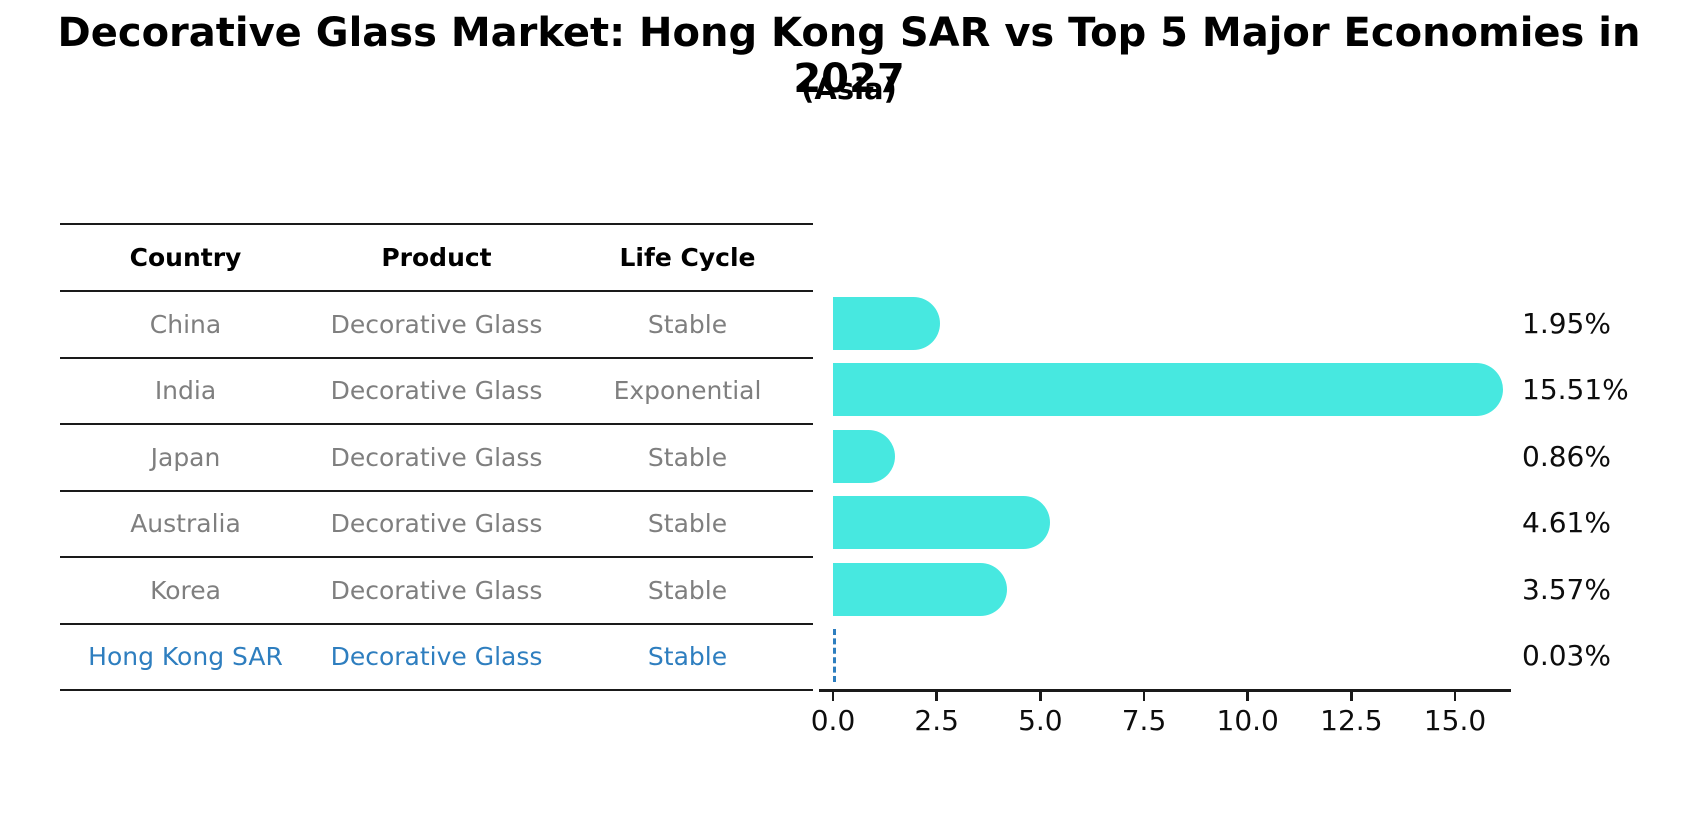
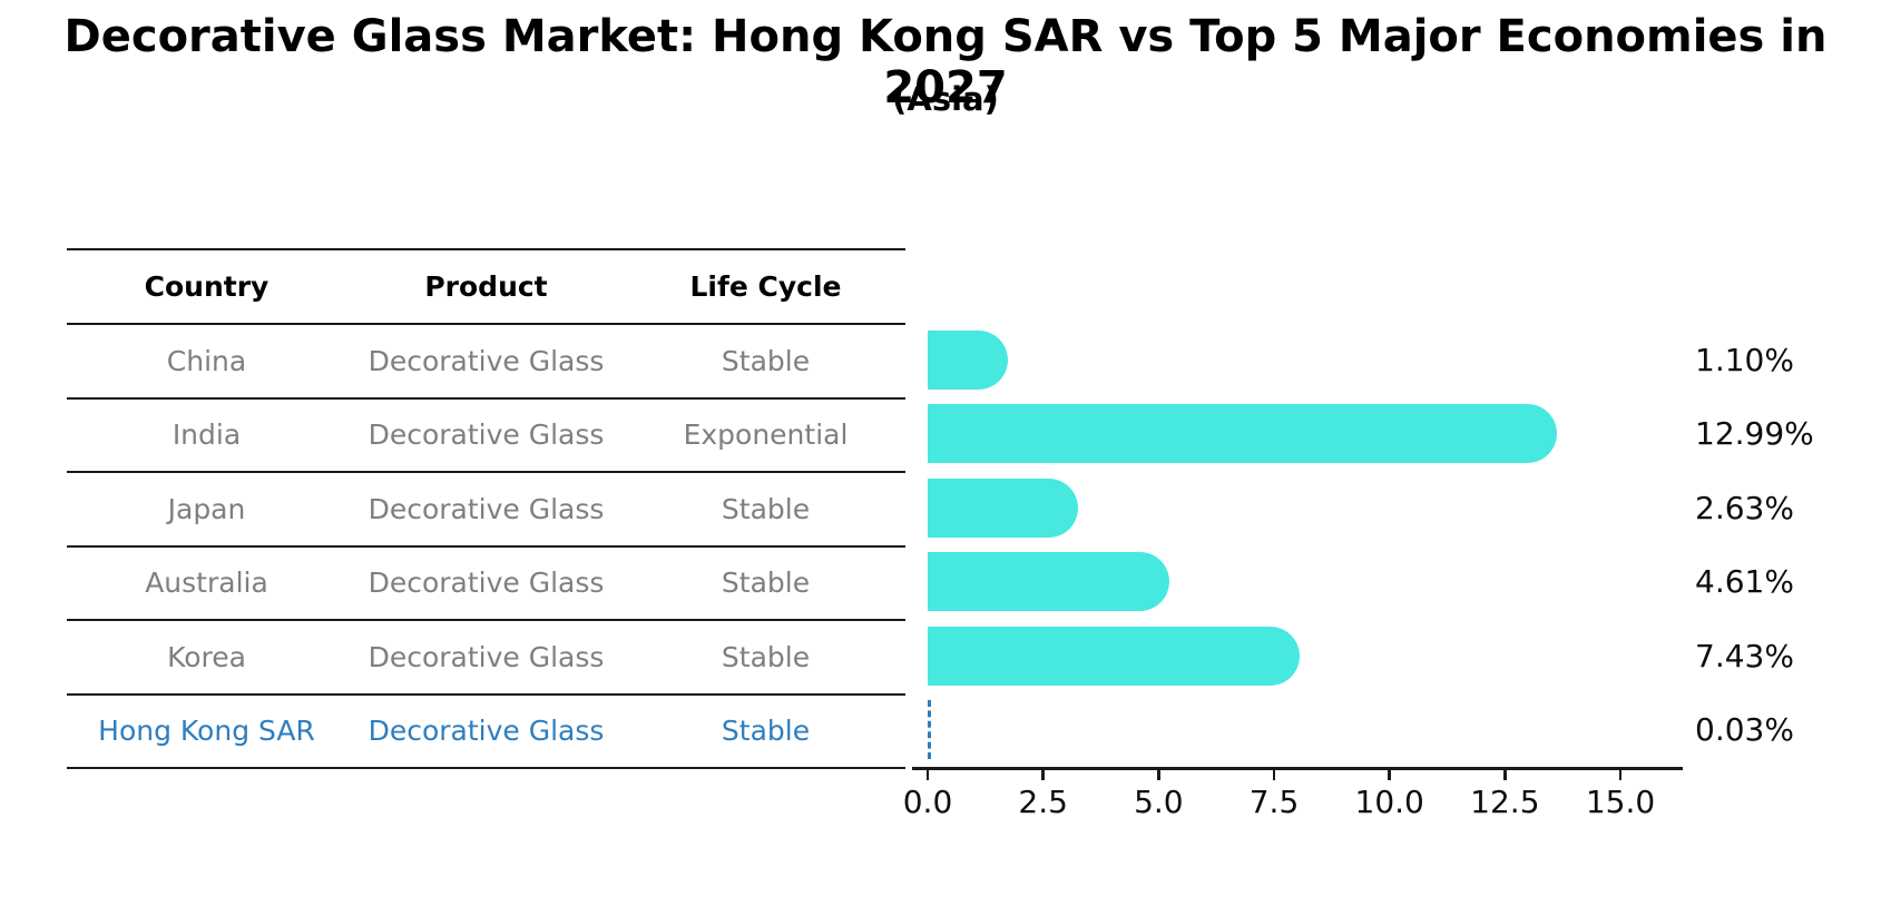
China: 1.95% -> 1.10%
India: 15.51% -> 12.99%
Japan: 0.86% -> 2.63%
Korea: 3.57% -> 7.43%
